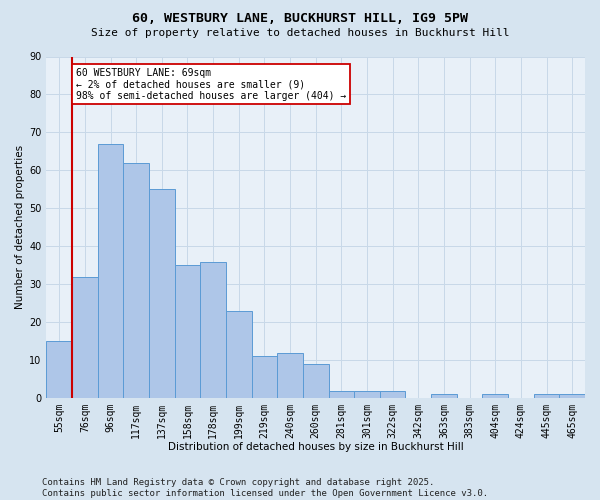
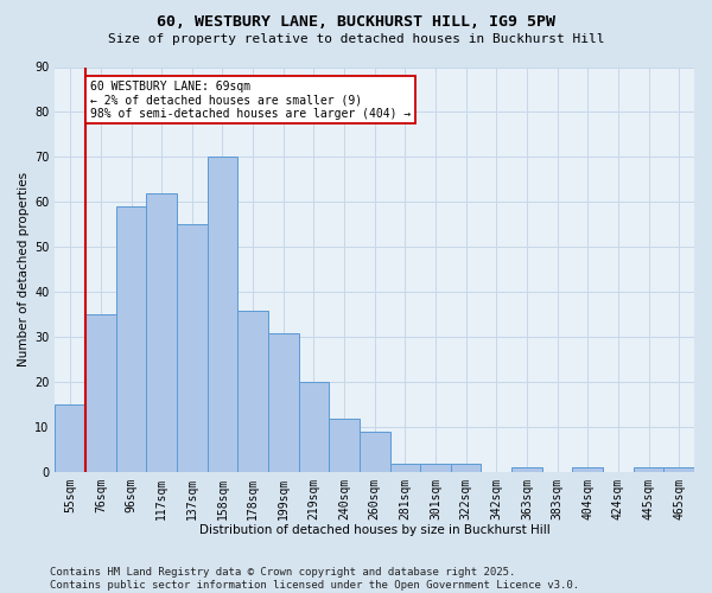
76sqm: 32 -> 35
96sqm: 67 -> 59
158sqm: 35 -> 70
199sqm: 23 -> 31
219sqm: 11 -> 20
